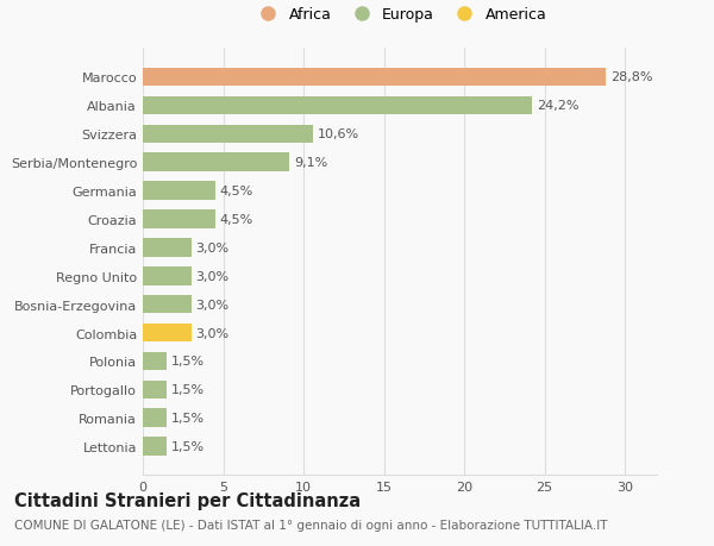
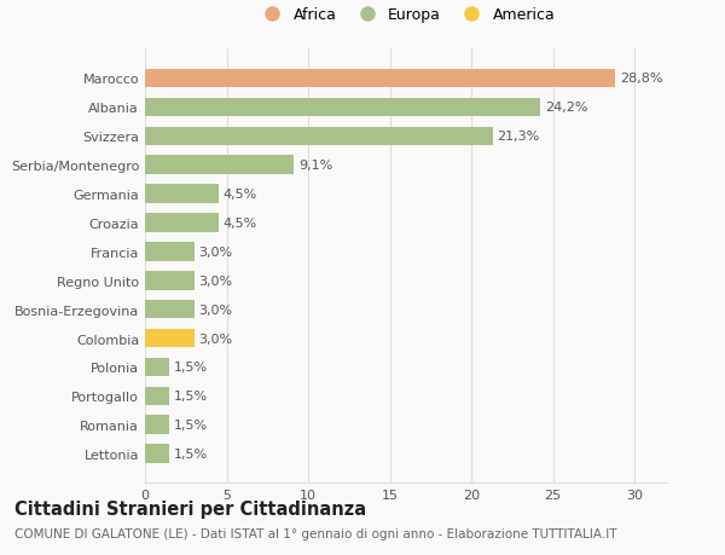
Svizzera: 10,6% -> 21,3%
